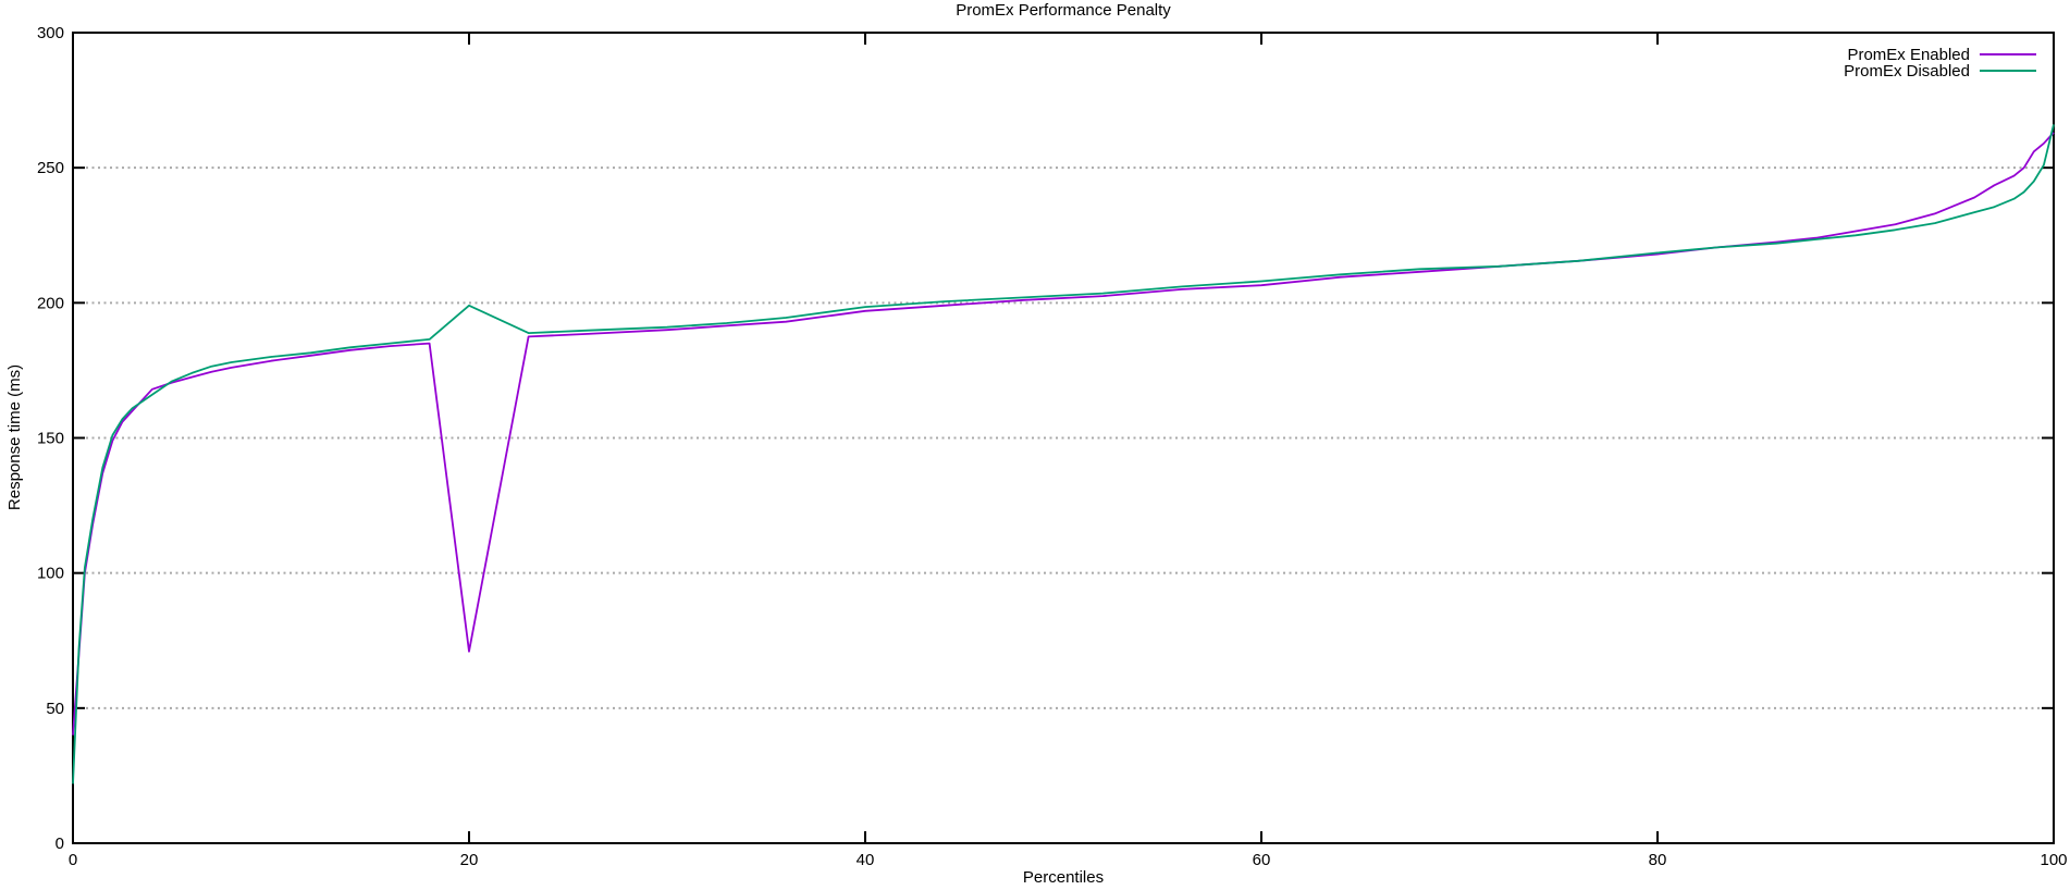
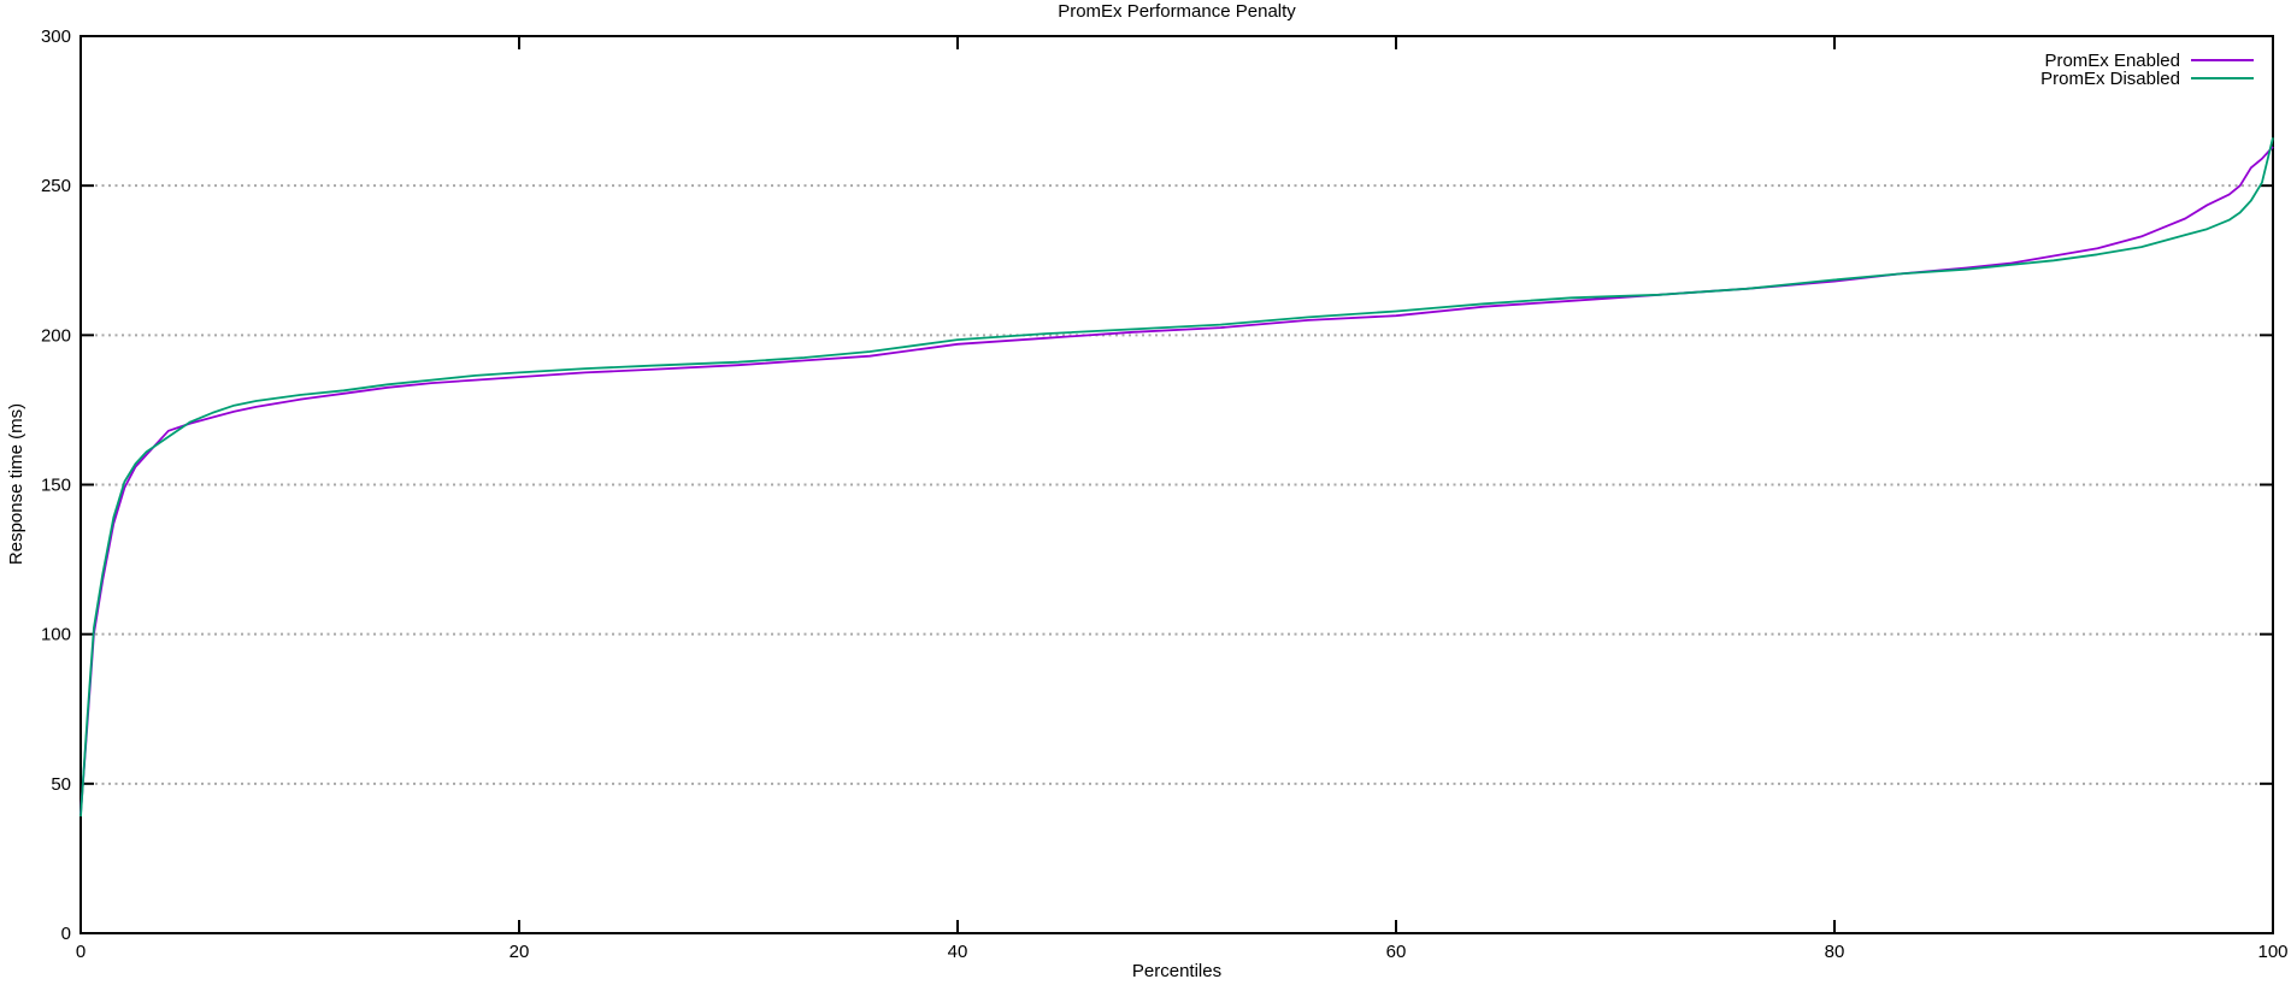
PromEx Disabled/0: 22 -> 39
PromEx Enabled/20: 71 -> 186
PromEx Disabled/20: 199 -> 188
